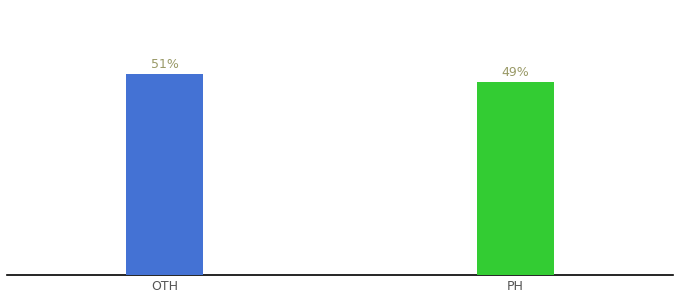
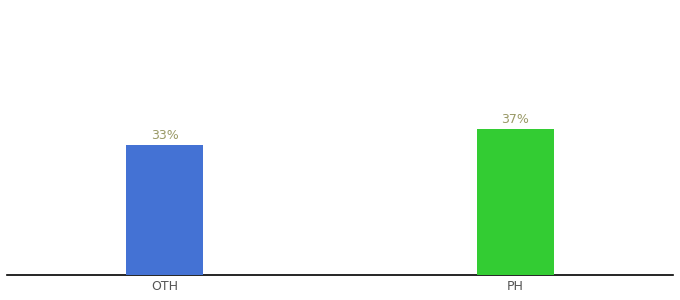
OTH: 51% -> 33%
PH: 49% -> 37%
